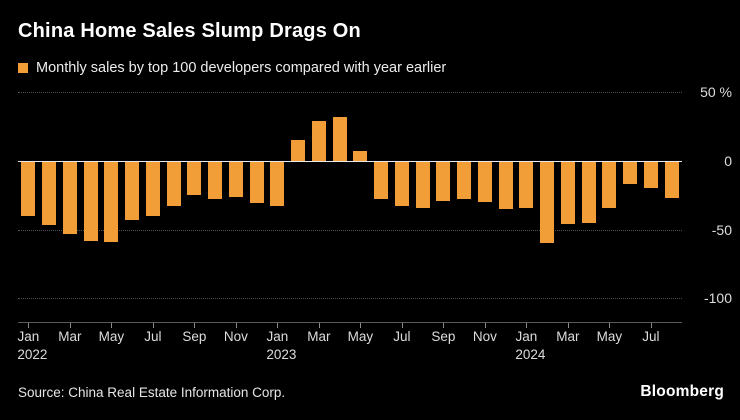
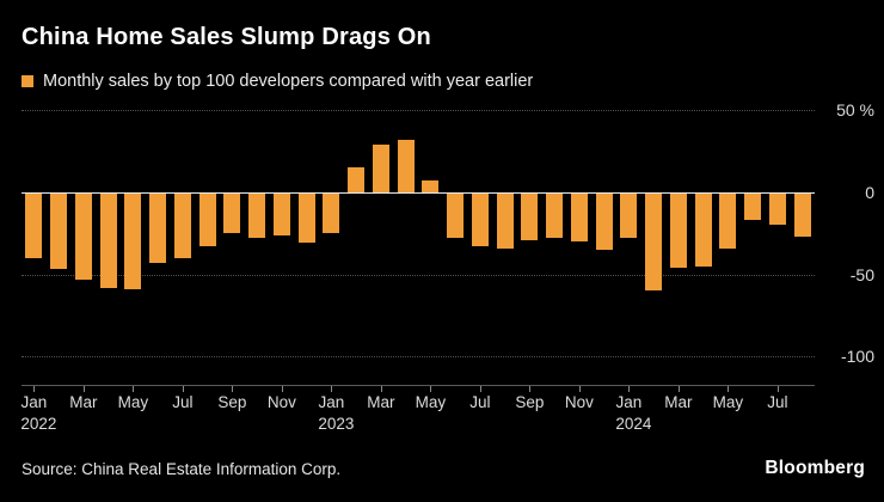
Jan 2023: -33% -> -25%
Jan 2024: -34% -> -28%
